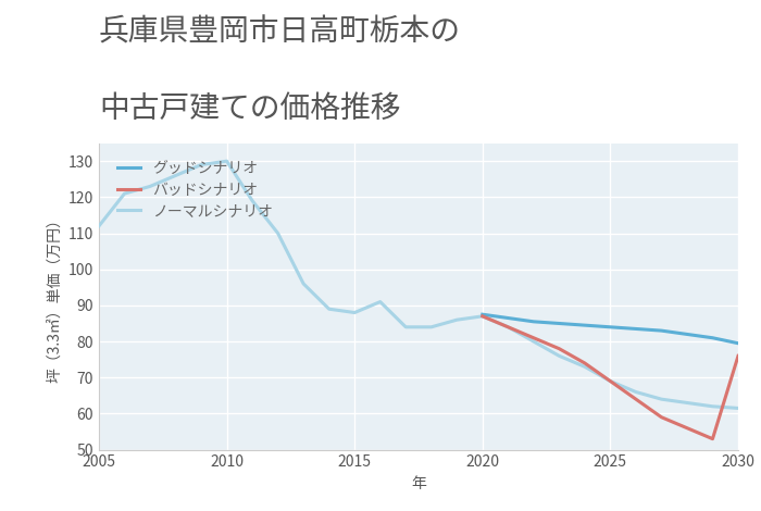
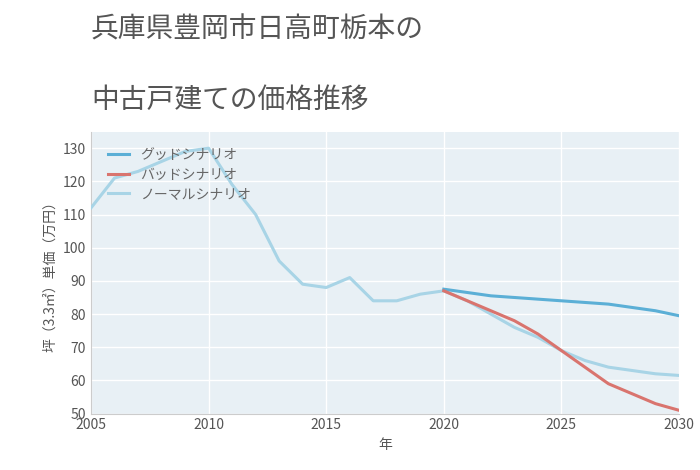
バッドシナリオ/2030: 76 -> 51
